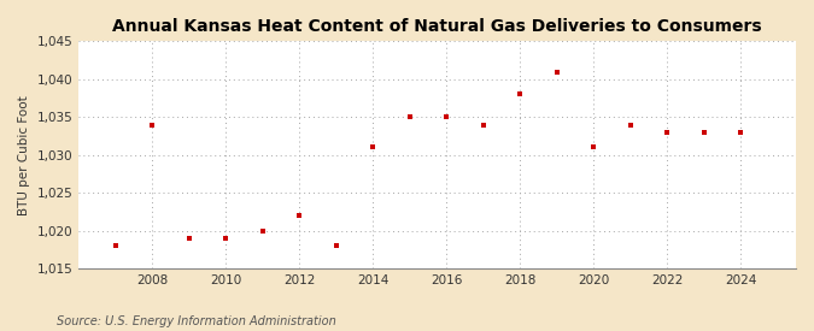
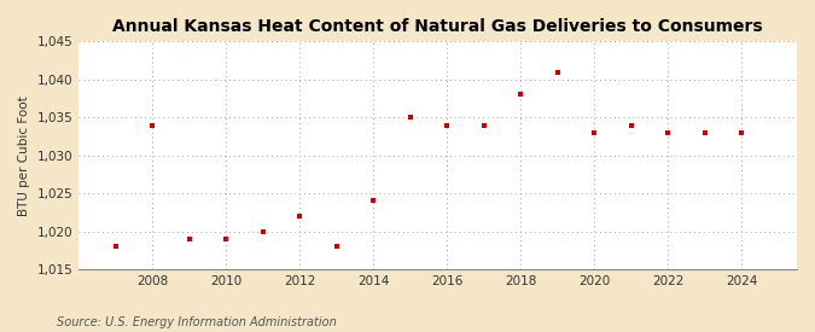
2014: 1,031 -> 1,024
2016: 1,035 -> 1,034
2020: 1,031 -> 1,033
